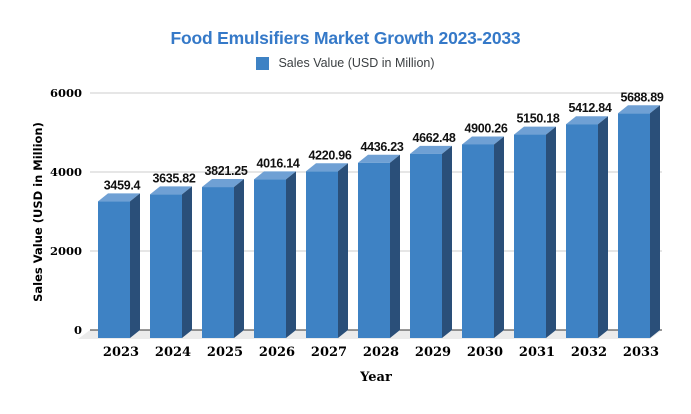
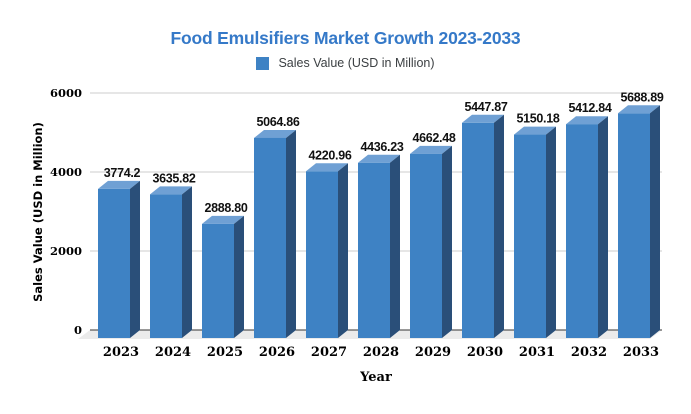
2023: 3459.4 -> 3774.2
2025: 3821.25 -> 2888.80
2026: 4016.14 -> 5064.86
2030: 4900.26 -> 5447.87
